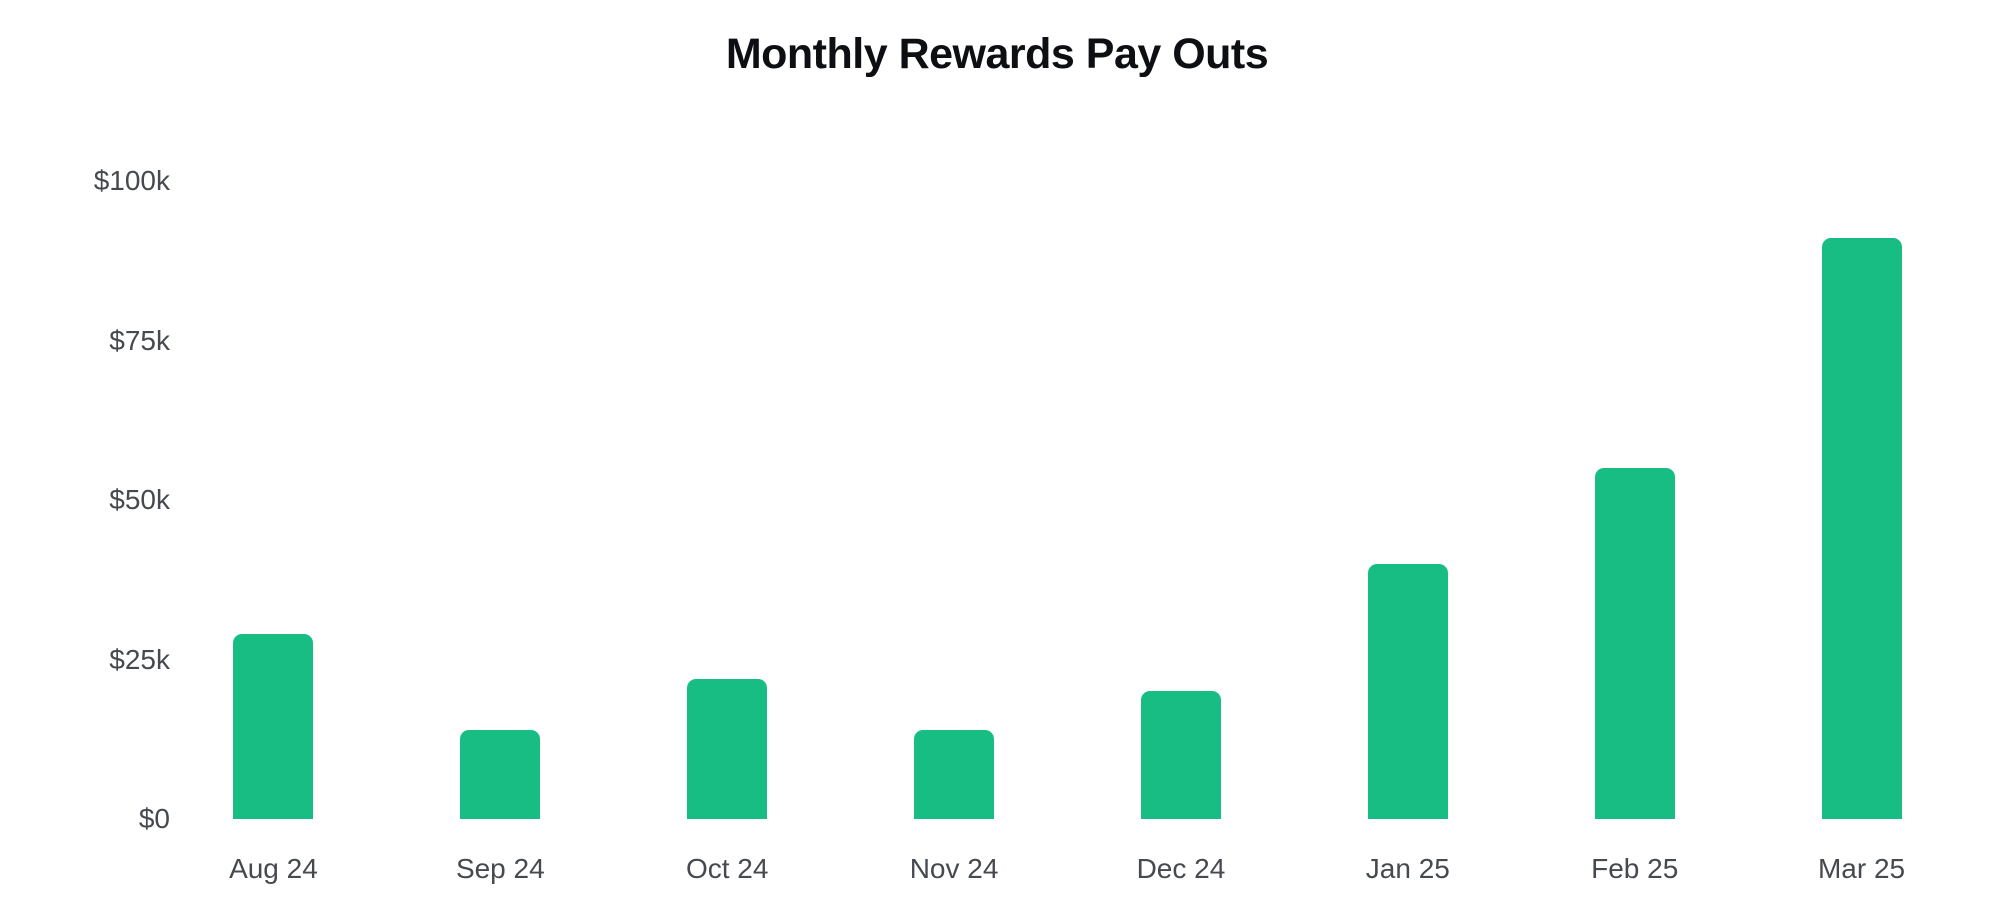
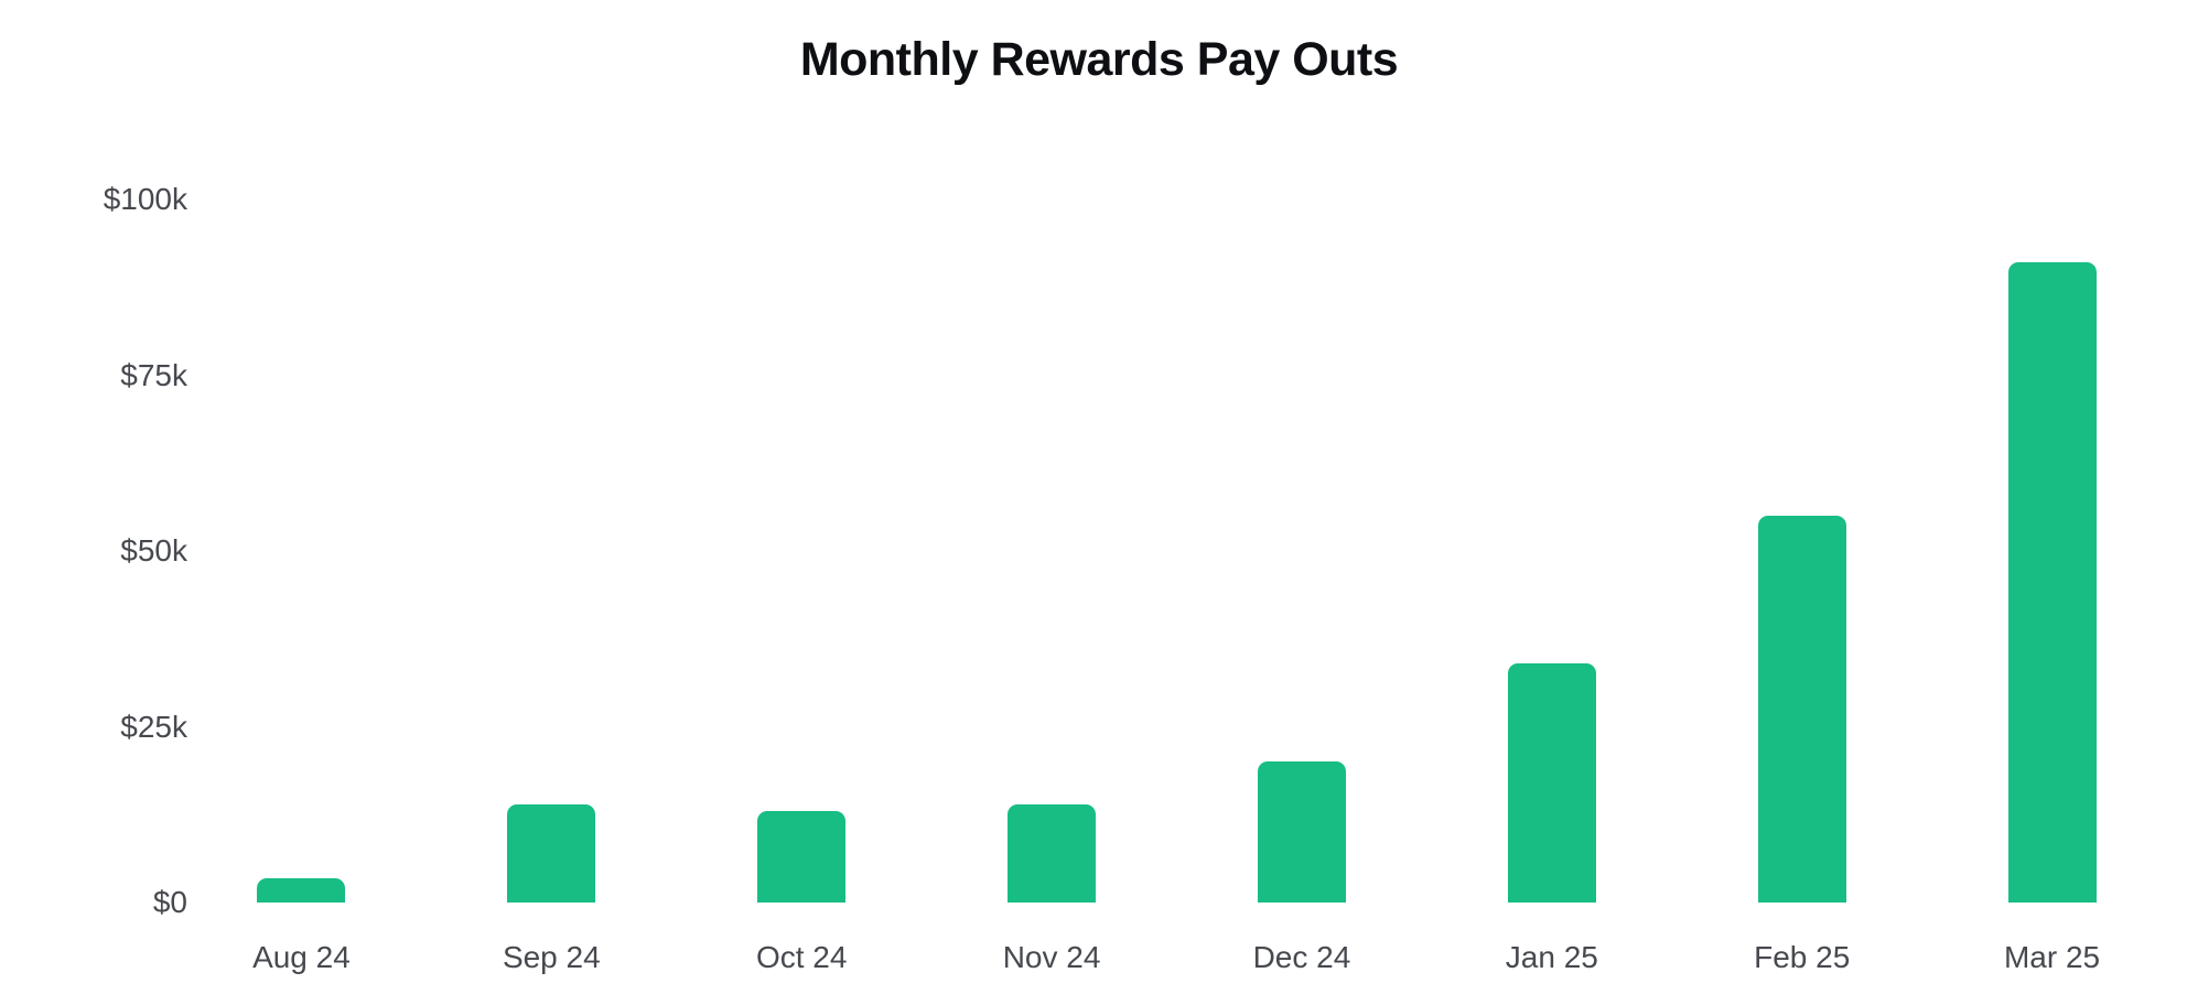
Aug 24: $29k -> $4k
Oct 24: $22k -> $13k
Jan 25: $40k -> $34k
